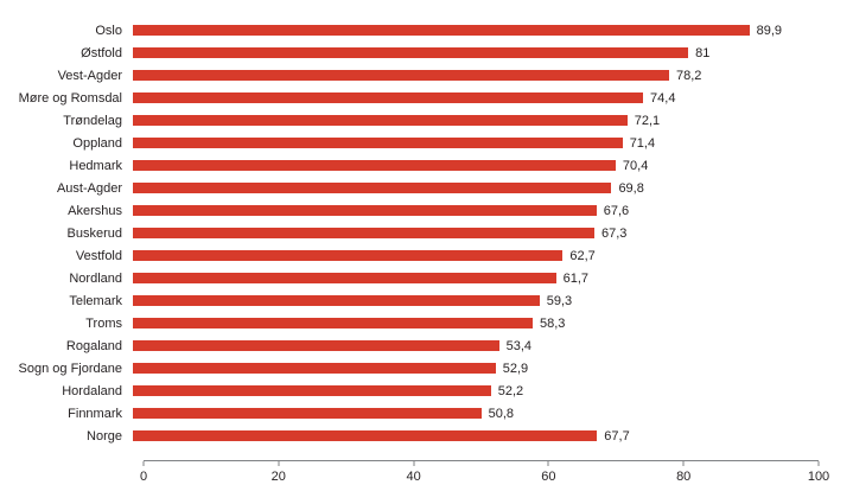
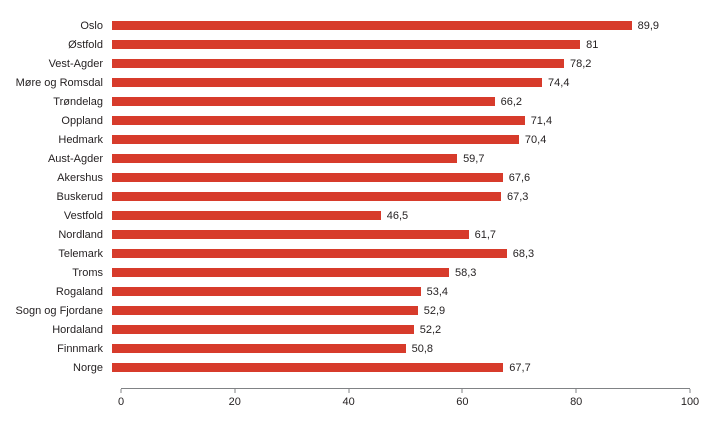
Trøndelag: 72,1 -> 66,2
Aust-Agder: 69,8 -> 59,7
Vestfold: 62,7 -> 46,5
Telemark: 59,3 -> 68,3
